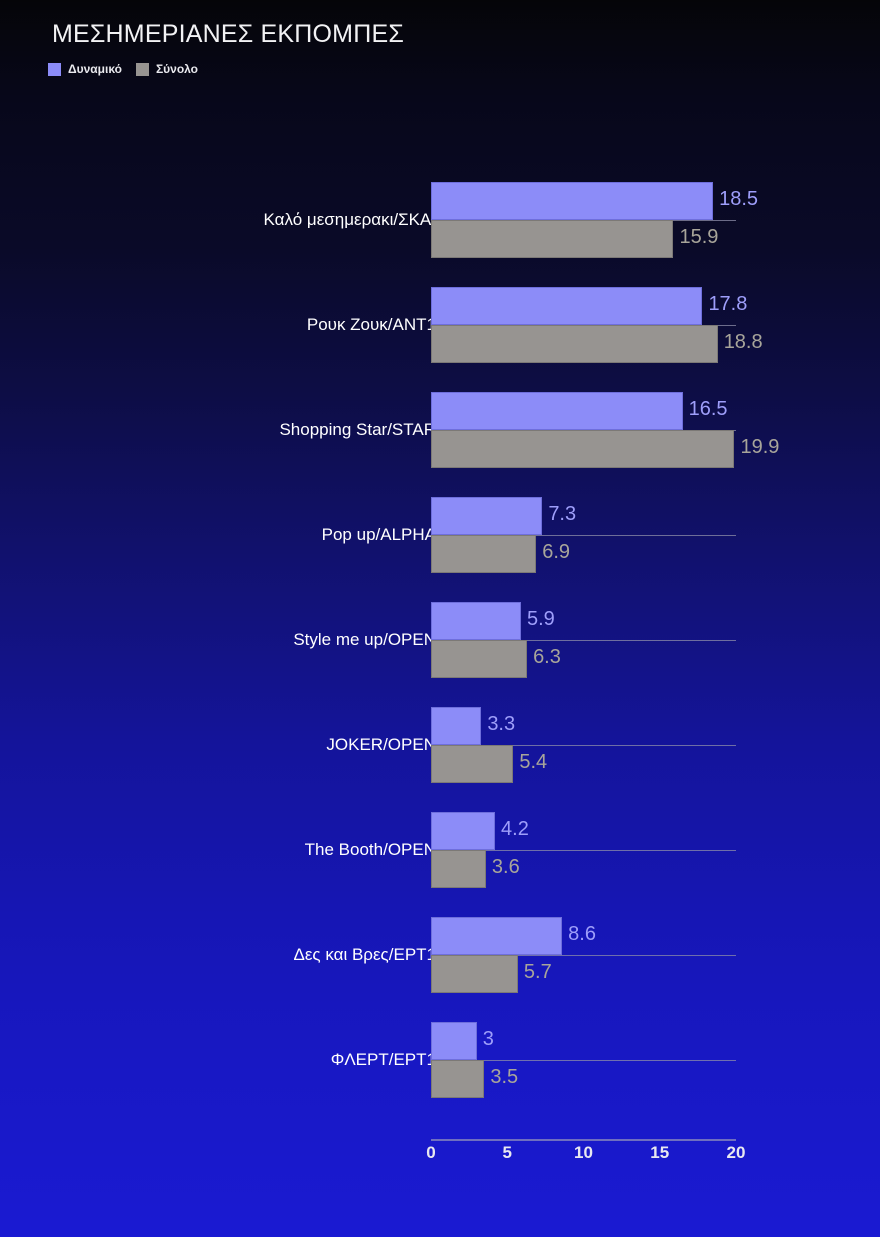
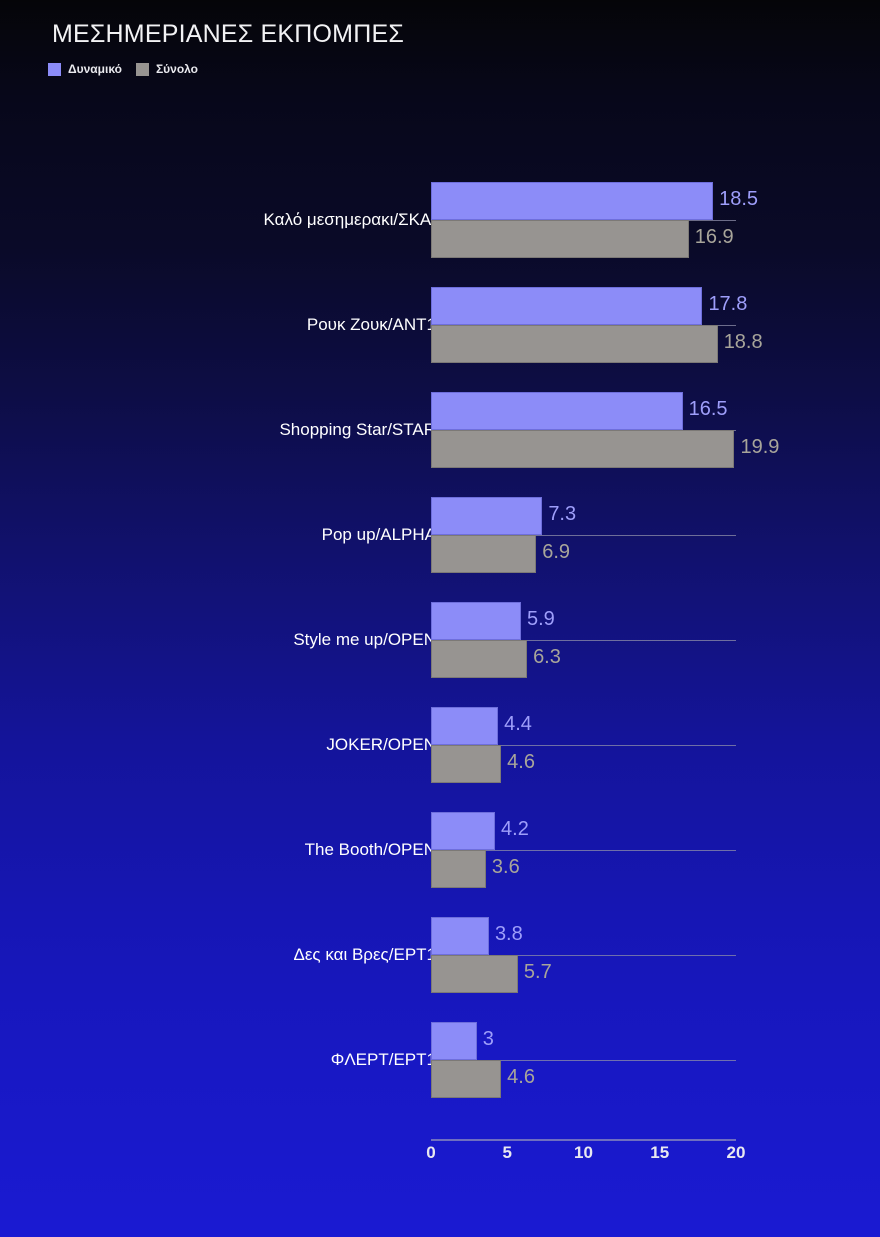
Σύνολο/Καλό μεσημερακι/ΣΚΑΪ: 15.9 -> 16.9
Δυναμικό/JOKER/OPEN: 3.3 -> 4.4
Σύνολο/JOKER/OPEN: 5.4 -> 4.6
Δυναμικό/Δες και Βρες/ΕΡΤ1: 8.6 -> 3.8
Σύνολο/ΦΛΕΡΤ/ΕΡΤ1: 3.5 -> 4.6
